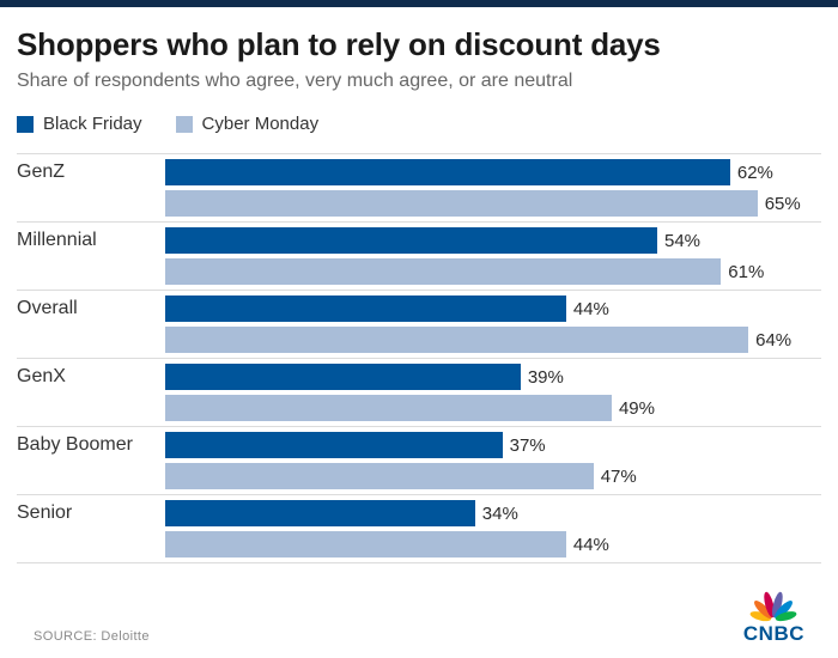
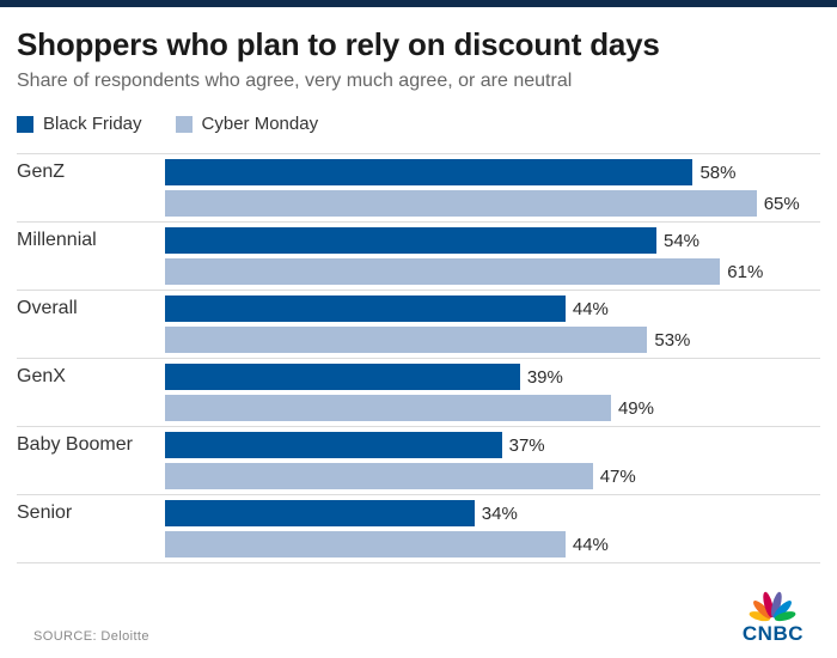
Black Friday/GenZ: 62% -> 58%
Cyber Monday/Overall: 64% -> 53%
